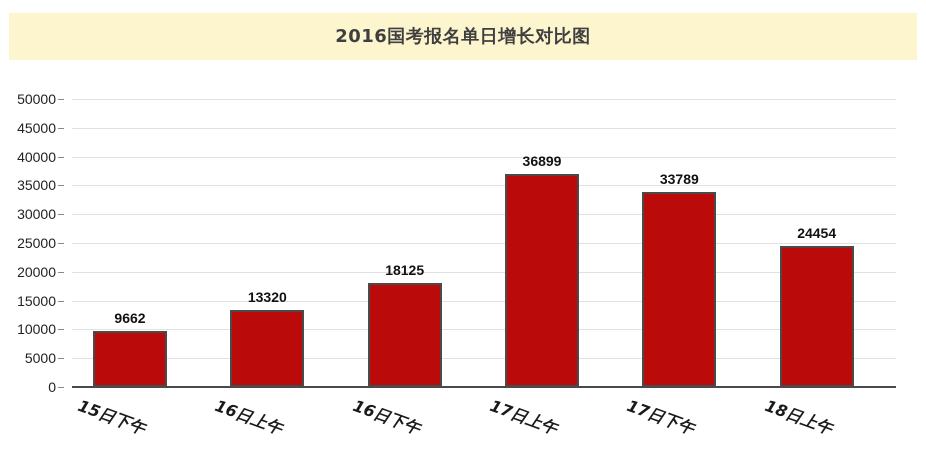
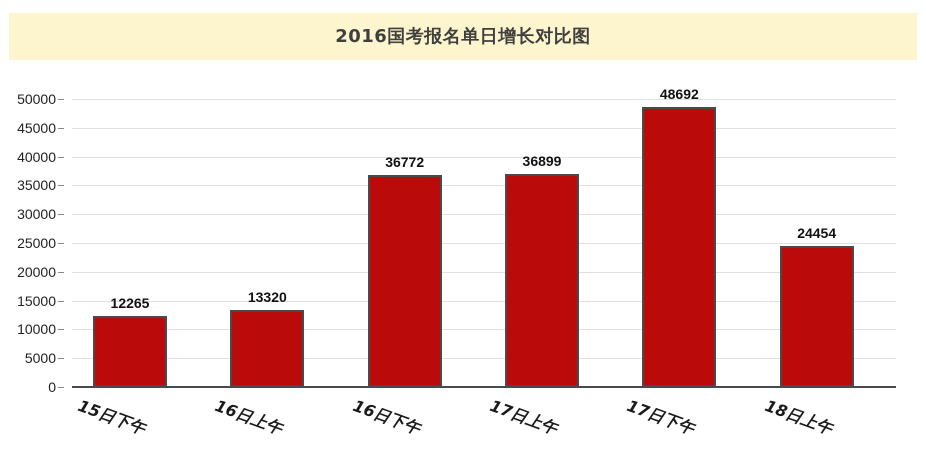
15日下午: 9662 -> 12265
16日下午: 18125 -> 36772
17日下午: 33789 -> 48692
